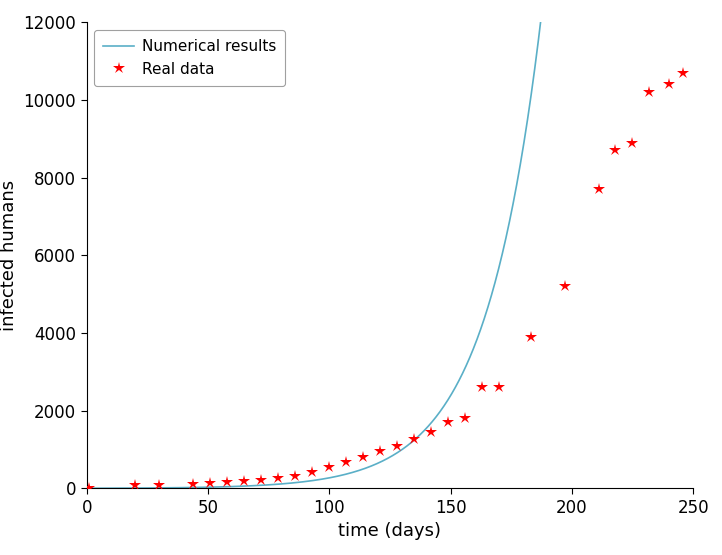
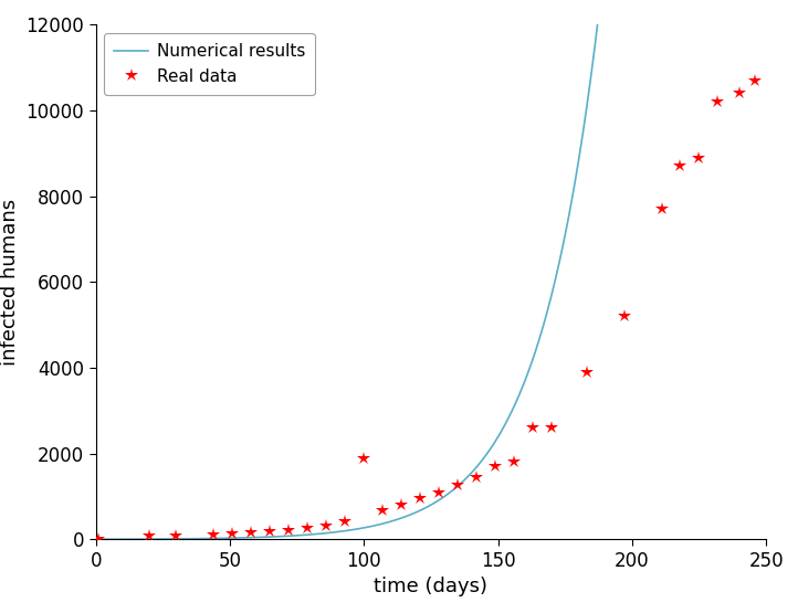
Real data/100: 540 -> 1900
